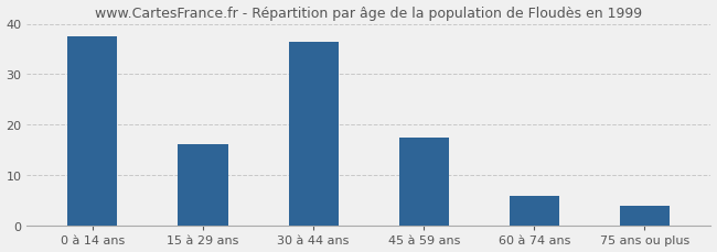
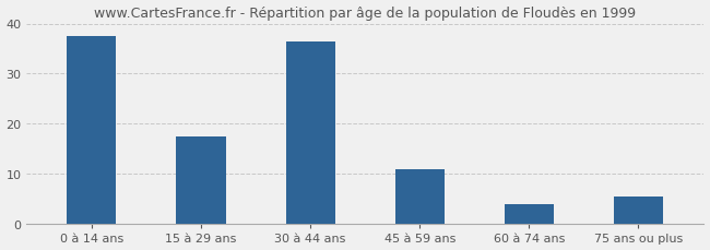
15 à 29 ans: 16.2 -> 17.5
45 à 59 ans: 17.5 -> 11.0
60 à 74 ans: 6.0 -> 4.0
75 ans ou plus: 4.0 -> 5.5
